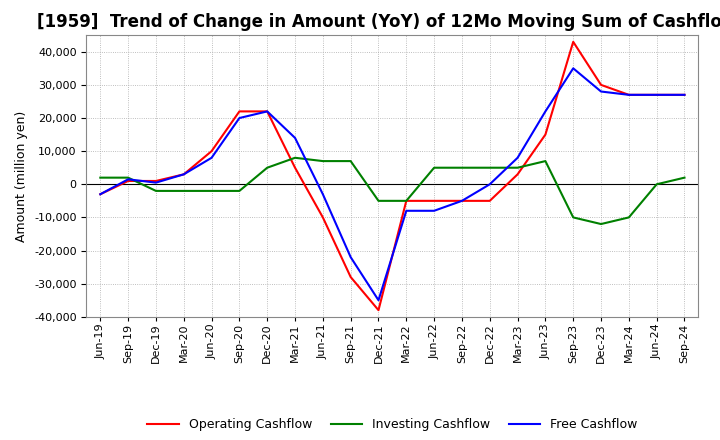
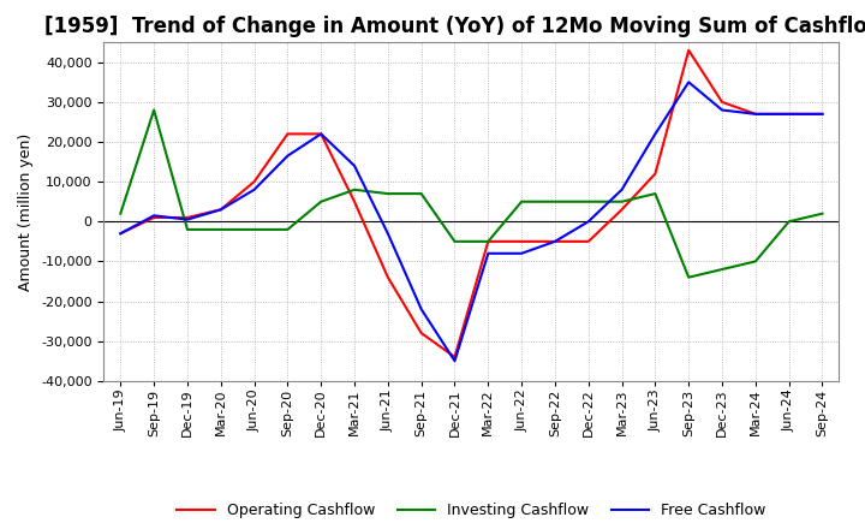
Investing Cashflow/Sep-19: 2,000 -> 28,000
Free Cashflow/Sep-20: 20,000 -> 16,500
Operating Cashflow/Jun-21: -10,000 -> -14,000
Operating Cashflow/Dec-21: -38,000 -> -34,000
Operating Cashflow/Jun-23: 15,000 -> 12,000
Investing Cashflow/Sep-23: -10,000 -> -14,000
